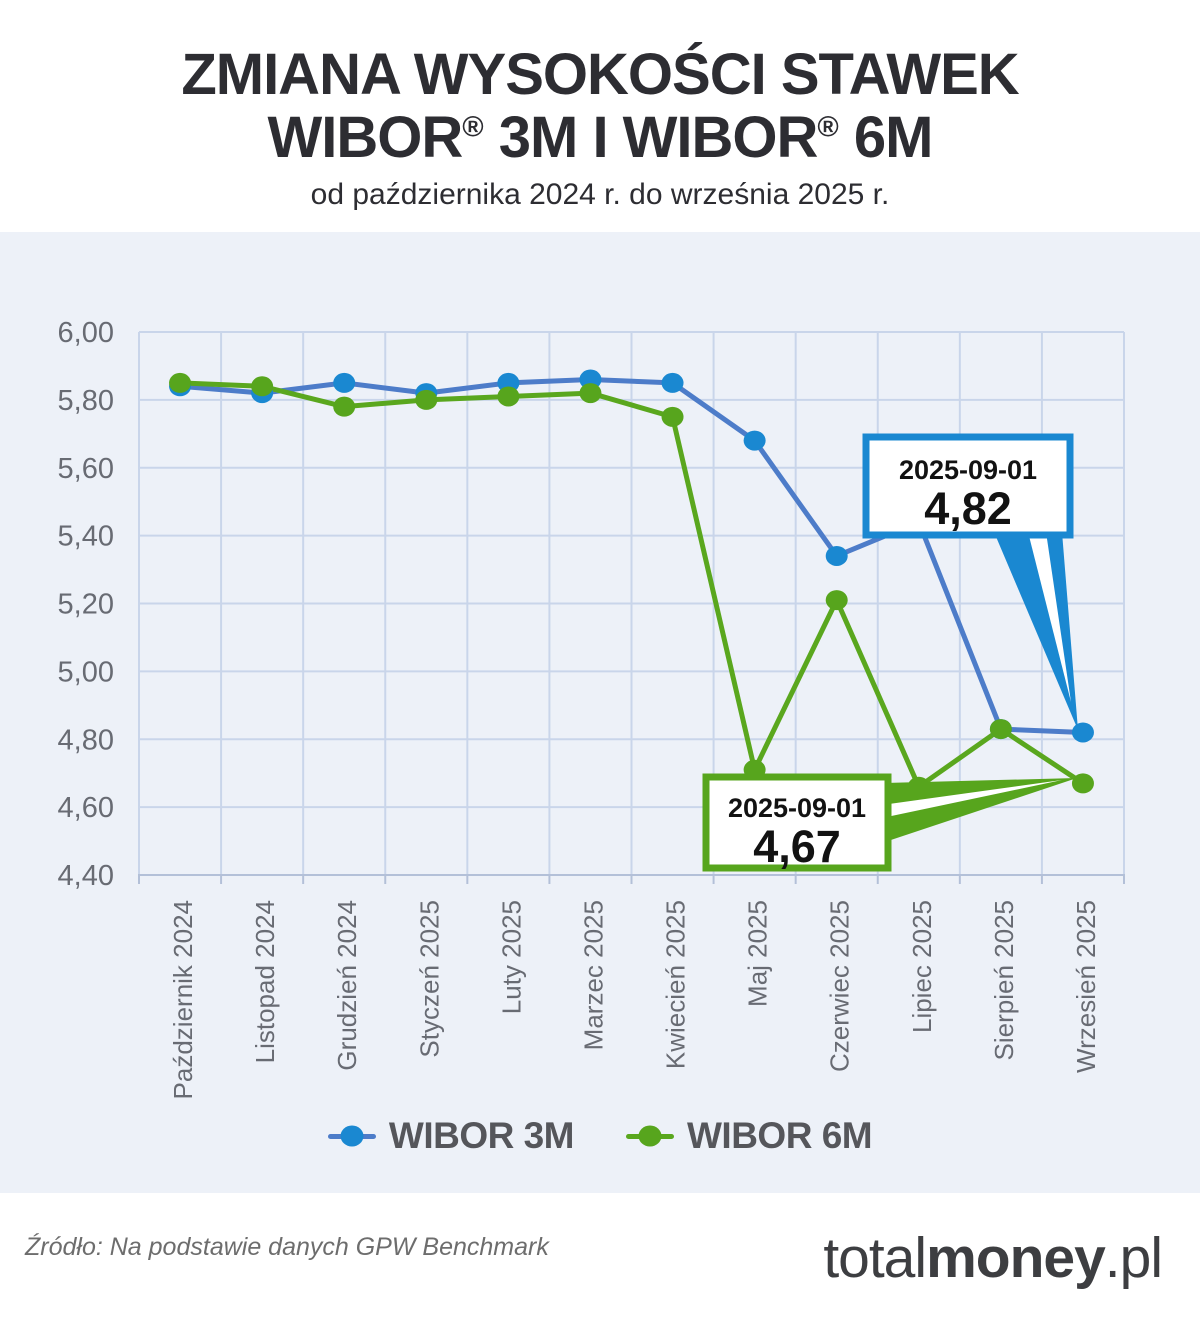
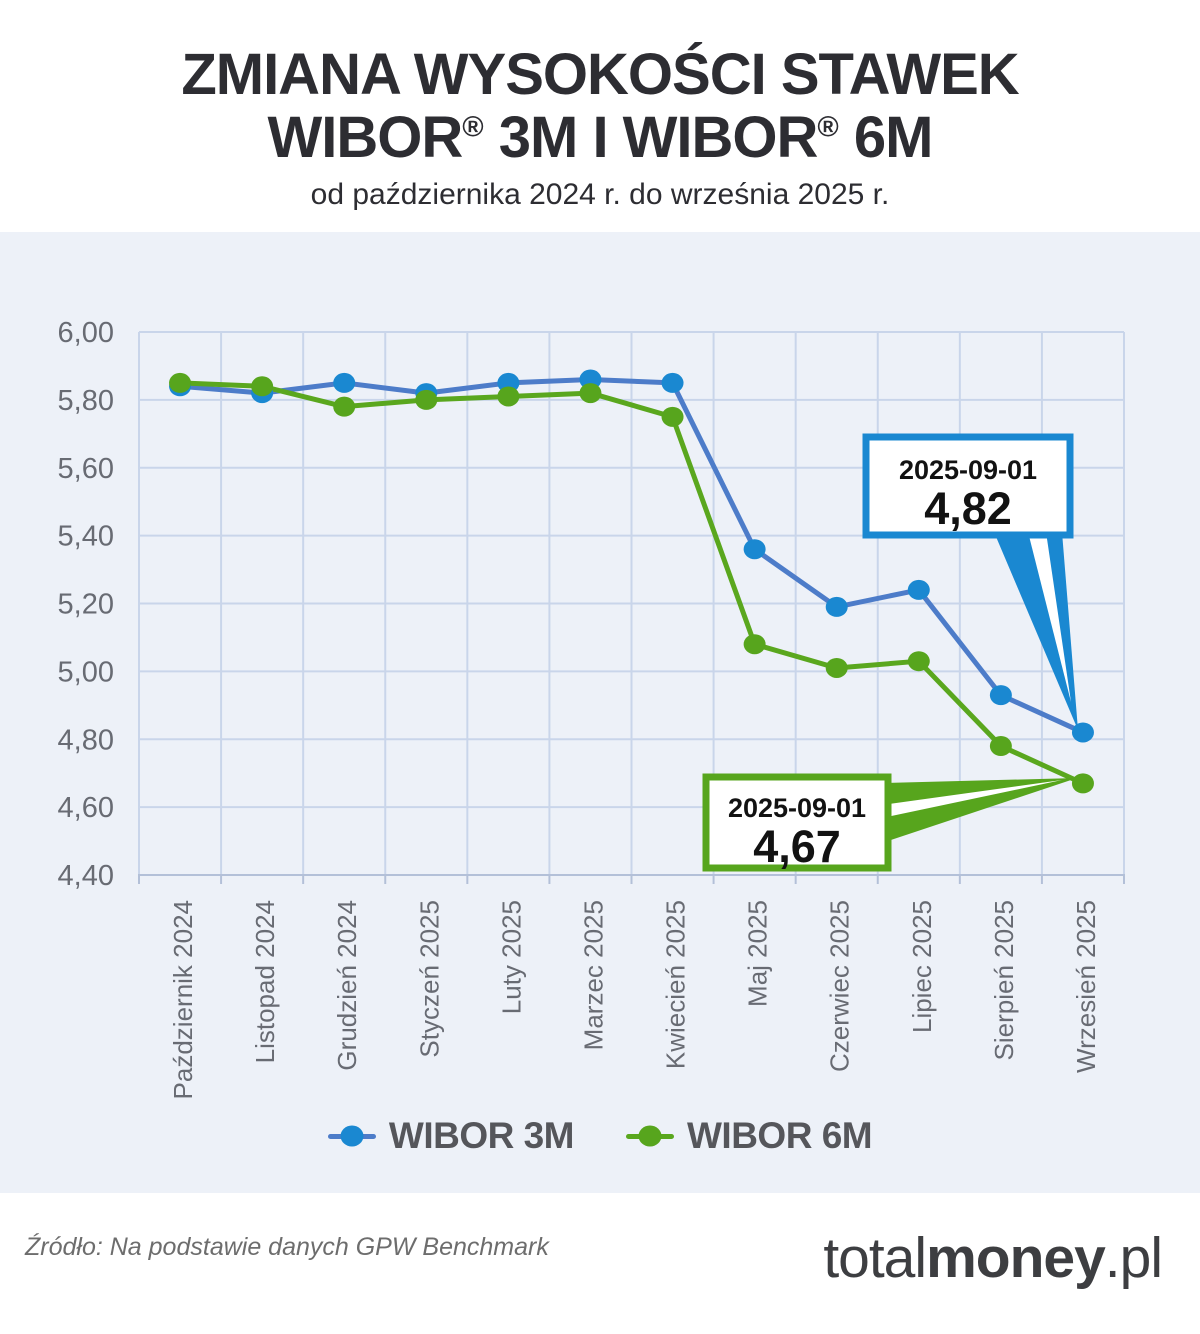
WIBOR 3M/Maj 2025: 5,68 -> 5,36
WIBOR 6M/Maj 2025: 4,71 -> 5,08
WIBOR 3M/Czerwiec 2025: 5,34 -> 5,19
WIBOR 6M/Czerwiec 2025: 5,21 -> 5,01
WIBOR 3M/Lipiec 2025: 5,44 -> 5,24
WIBOR 6M/Lipiec 2025: 4,66 -> 5,03
WIBOR 3M/Sierpień 2025: 4,83 -> 4,93
WIBOR 6M/Sierpień 2025: 4,83 -> 4,78
